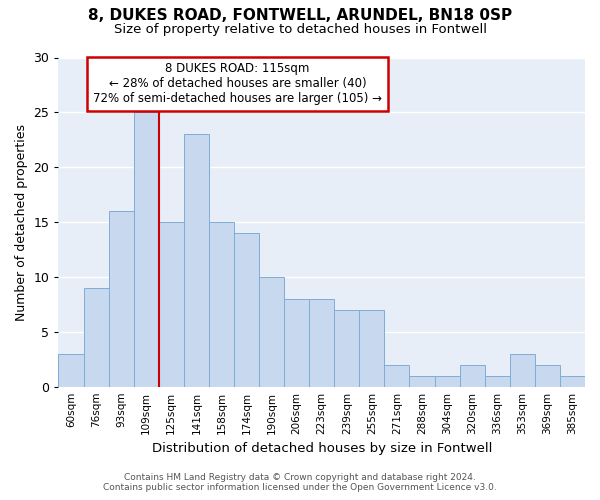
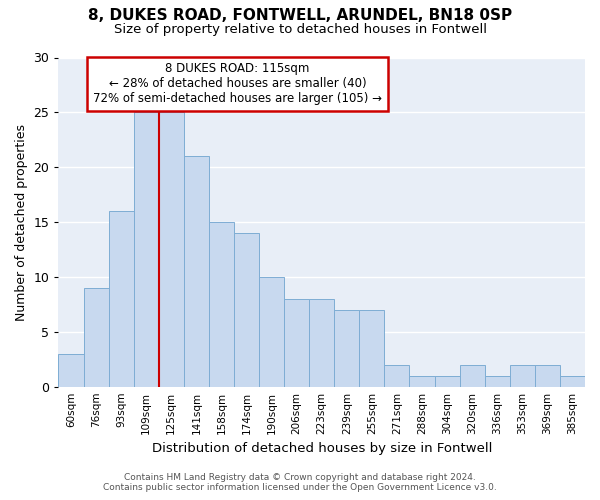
125sqm: 15 -> 25
141sqm: 23 -> 21
353sqm: 3 -> 2
